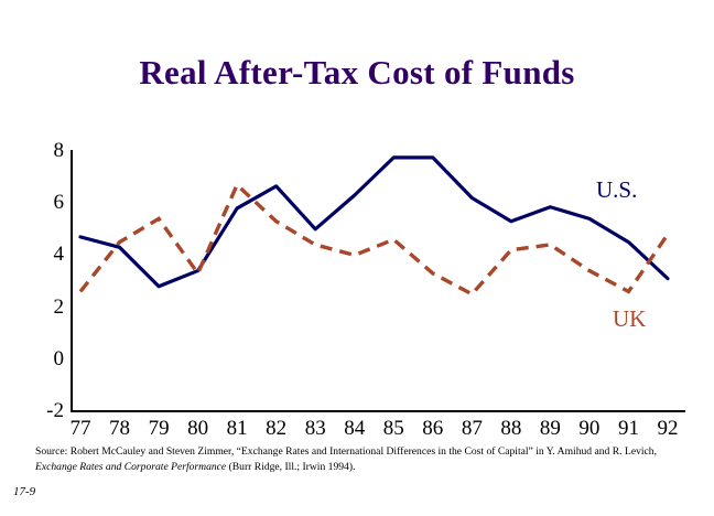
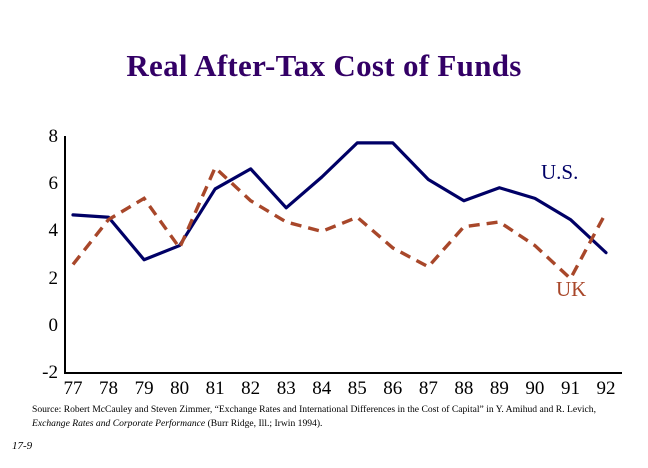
U.S./78: 4.3 -> 4.6
UK/91: 2.6 -> 2.0
